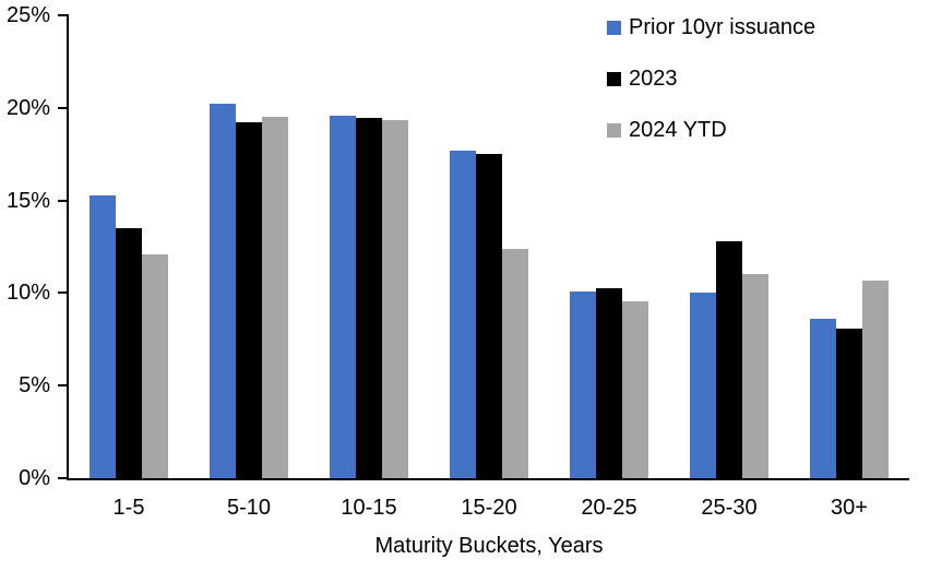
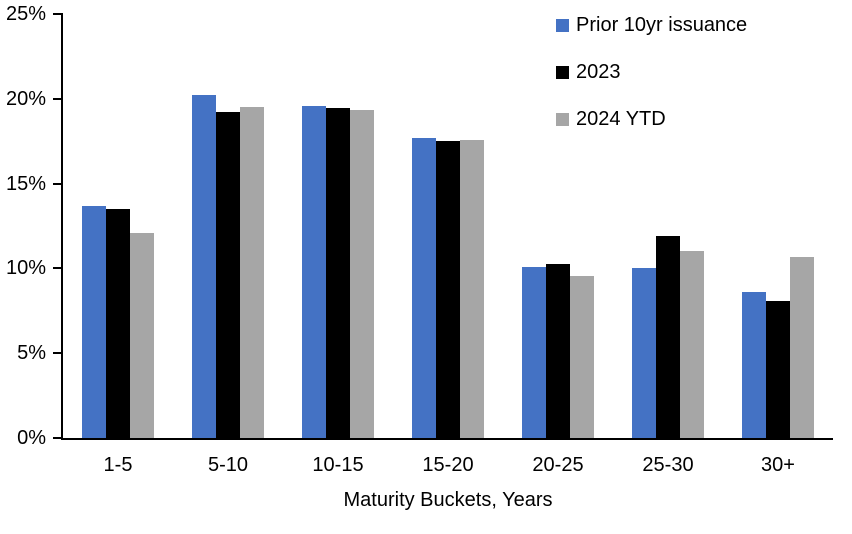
Prior 10yr issuance/1-5: 15.3% -> 13.7%
2024 YTD/15-20: 12.4% -> 17.6%
2023/25-30: 12.8% -> 11.9%
